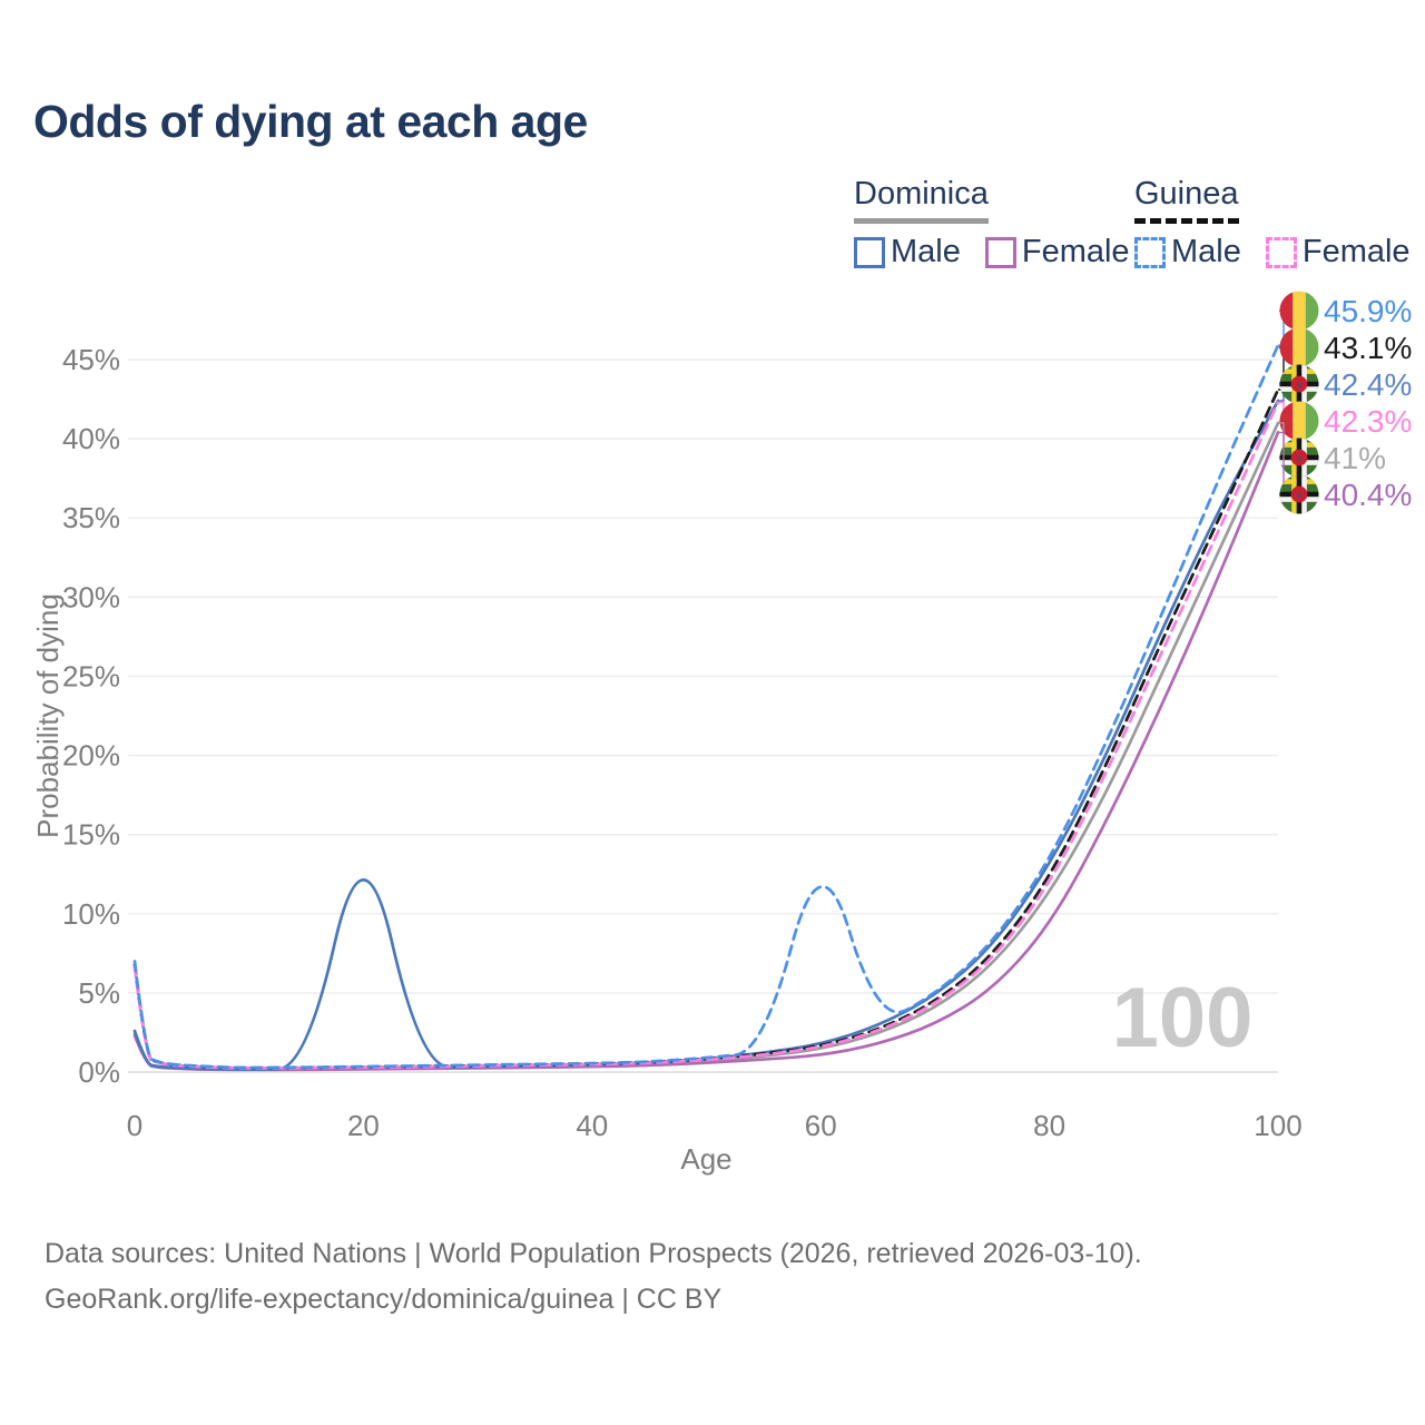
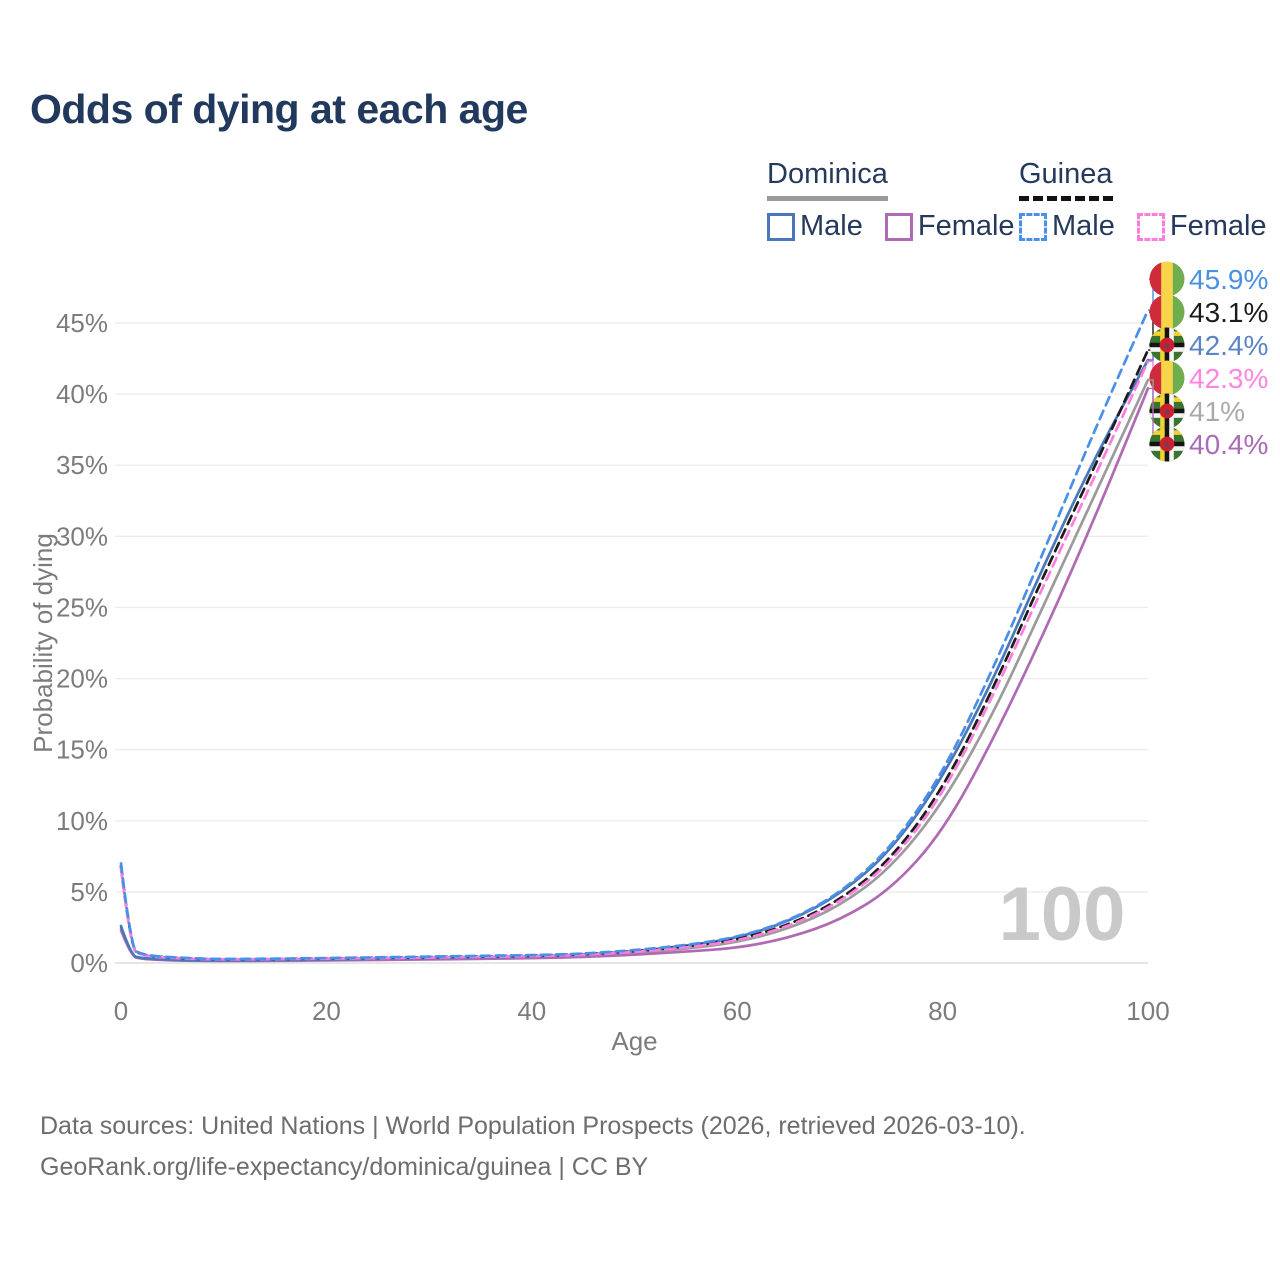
Dominica Male/20: 16.1% -> 0.2%
Guinea Male/60: 14.9% -> 1.8%
